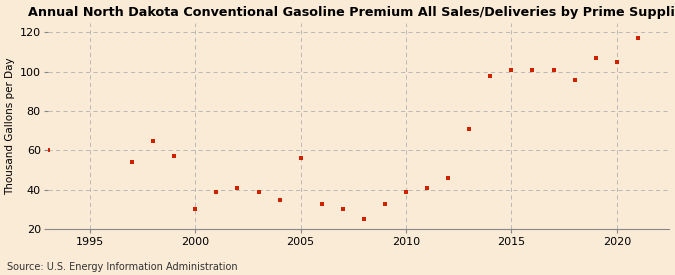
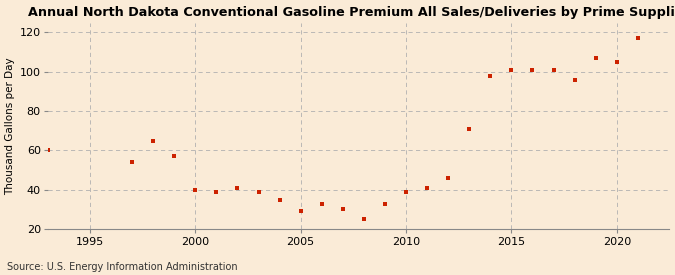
2000: 30 -> 40
2005: 56 -> 29
